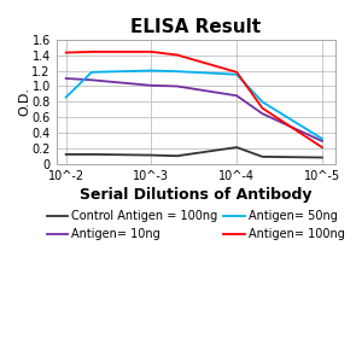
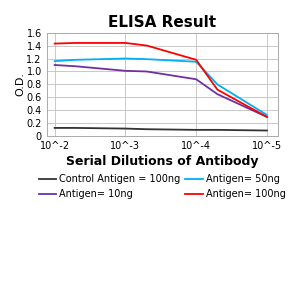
Antigen= 50ng/10^-2: 0.86 -> 1.16
Control Antigen = 100ng/10^-4: 0.22 -> 0.10
Antigen= 100ng/10^-5: 0.22 -> 0.30
